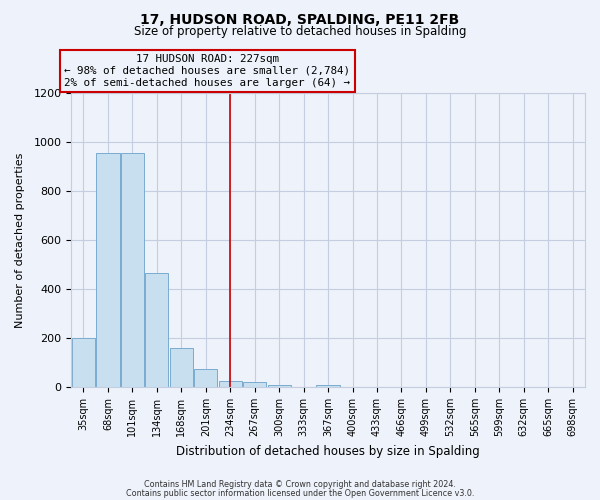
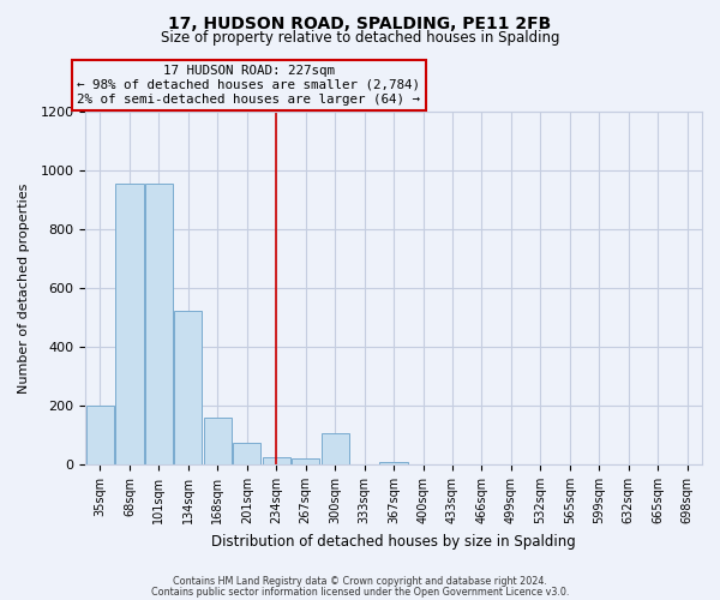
134sqm: 465 -> 525
300sqm: 10 -> 105
